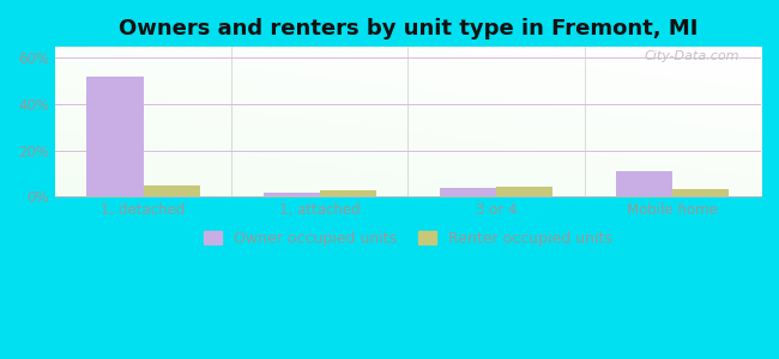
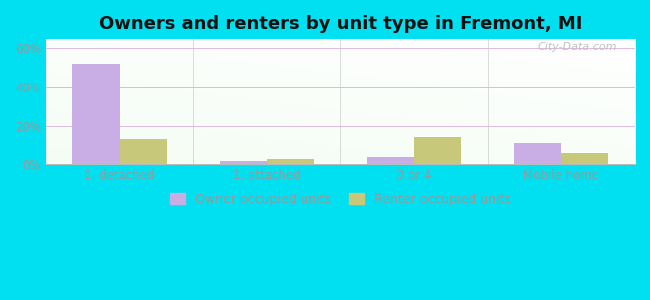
Renter occupied units/1, detached: 5% -> 13%
Renter occupied units/3 or 4: 4% -> 14%
Renter occupied units/Mobile home: 3% -> 6%
